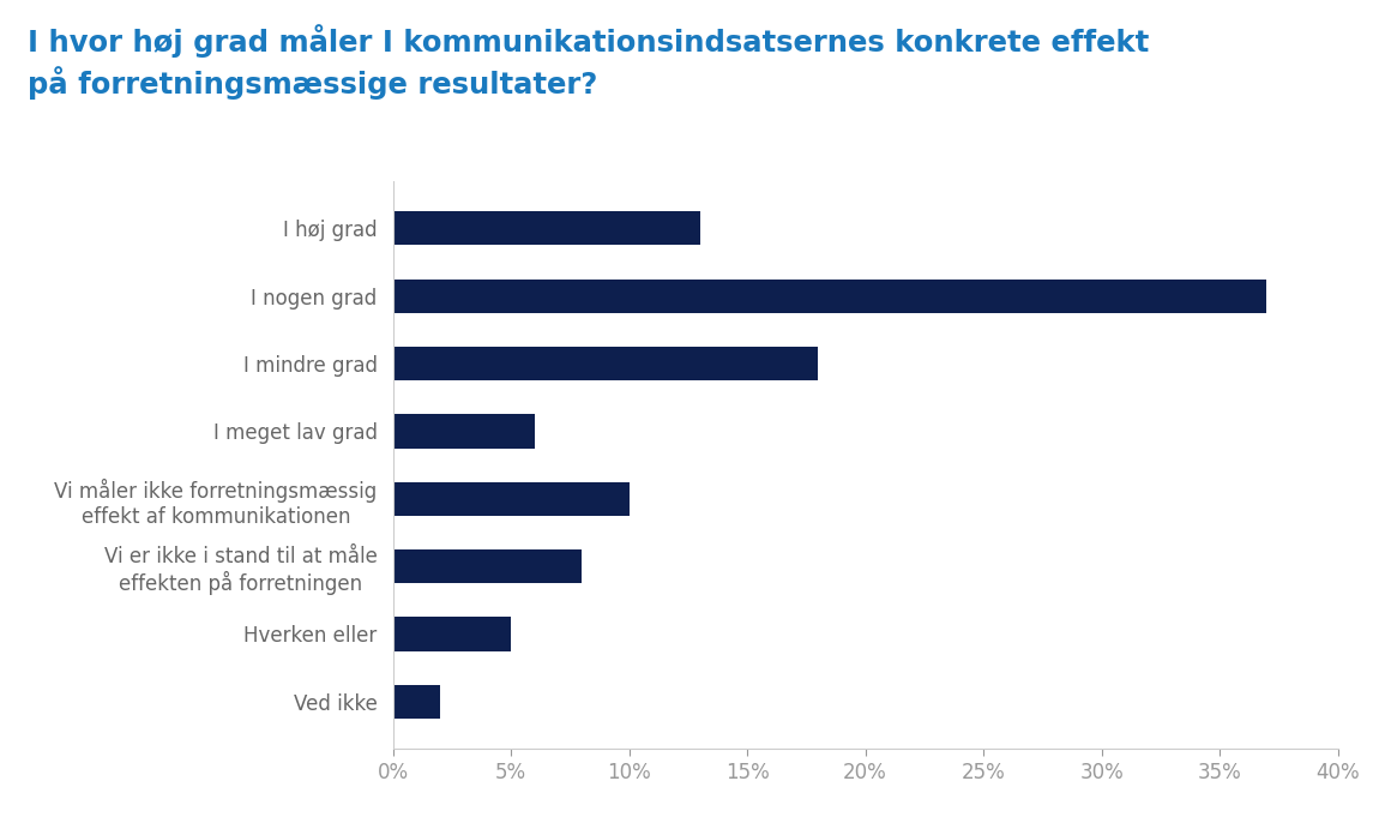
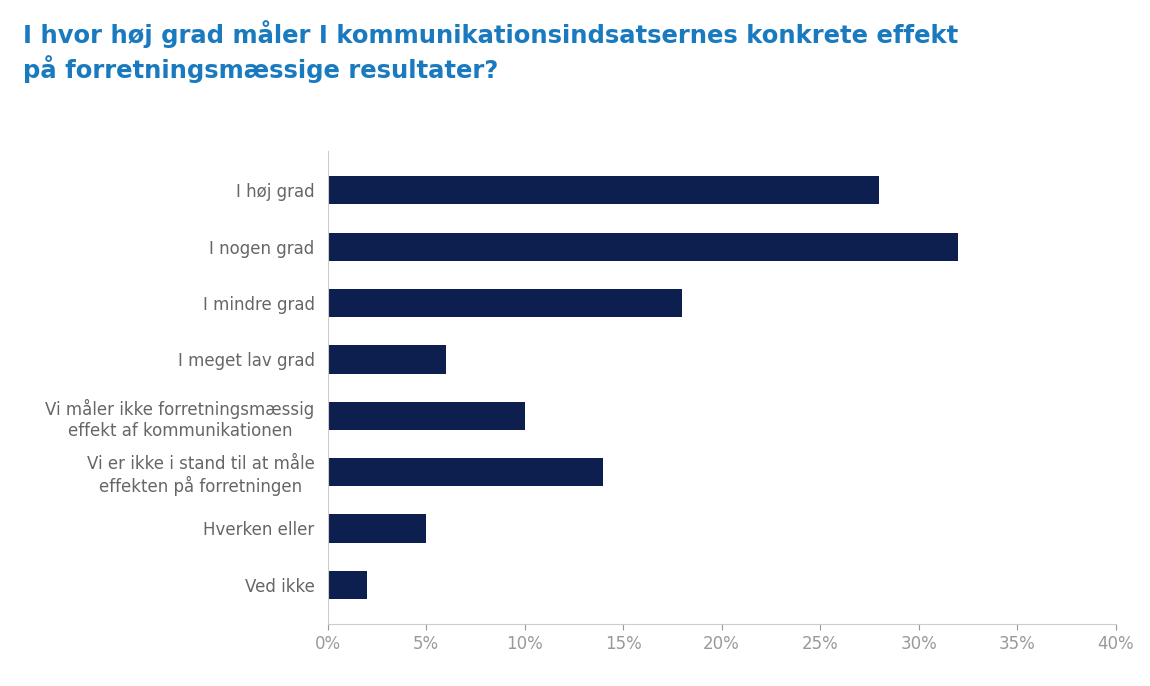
I høj grad: 13% -> 28%
I nogen grad: 37% -> 32%
Vi er ikke i stand til at måle effekten på forretningen: 8% -> 14%
